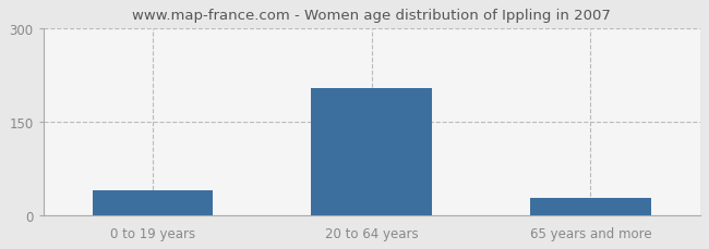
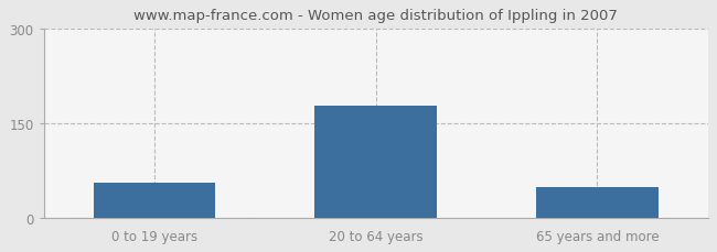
0 to 19 years: 40 -> 55
20 to 64 years: 204 -> 178
65 years and more: 28 -> 48
